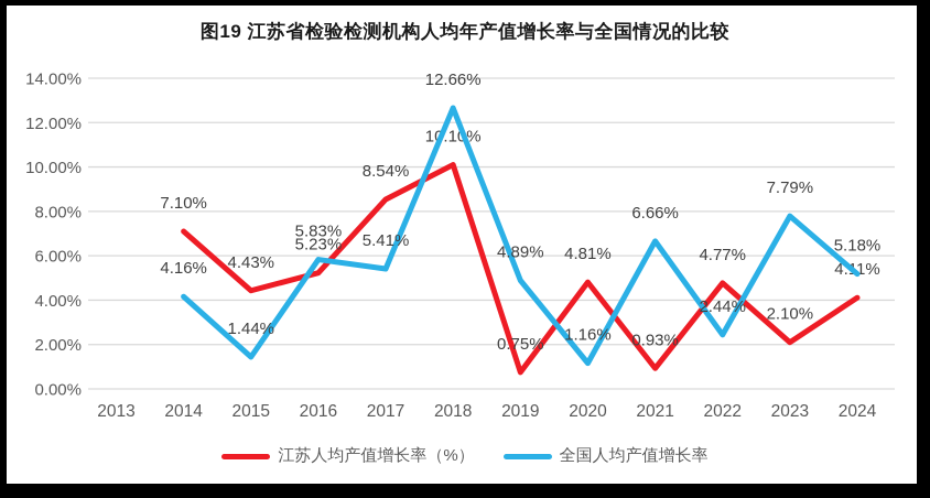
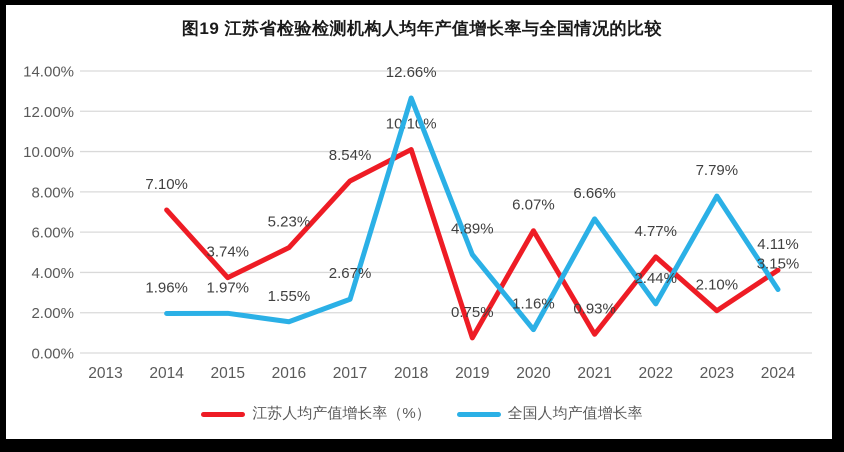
全国人均产值增长率/2014: 4.16% -> 1.96%
江苏人均产值增长率（%）/2015: 4.43% -> 3.74%
全国人均产值增长率/2015: 1.44% -> 1.97%
全国人均产值增长率/2016: 5.83% -> 1.55%
全国人均产值增长率/2017: 5.41% -> 2.67%
江苏人均产值增长率（%）/2020: 4.81% -> 6.07%
全国人均产值增长率/2024: 5.18% -> 3.15%
